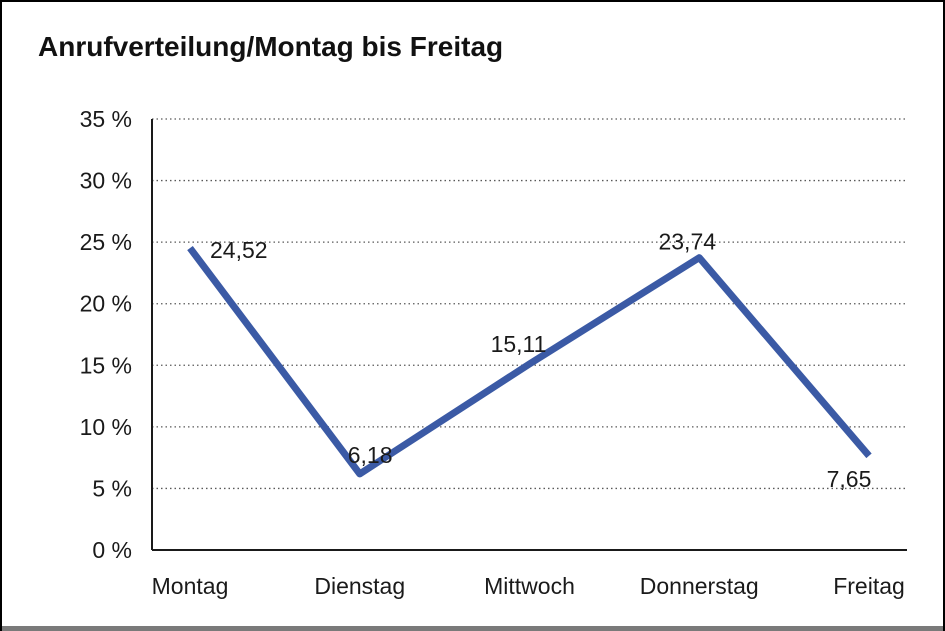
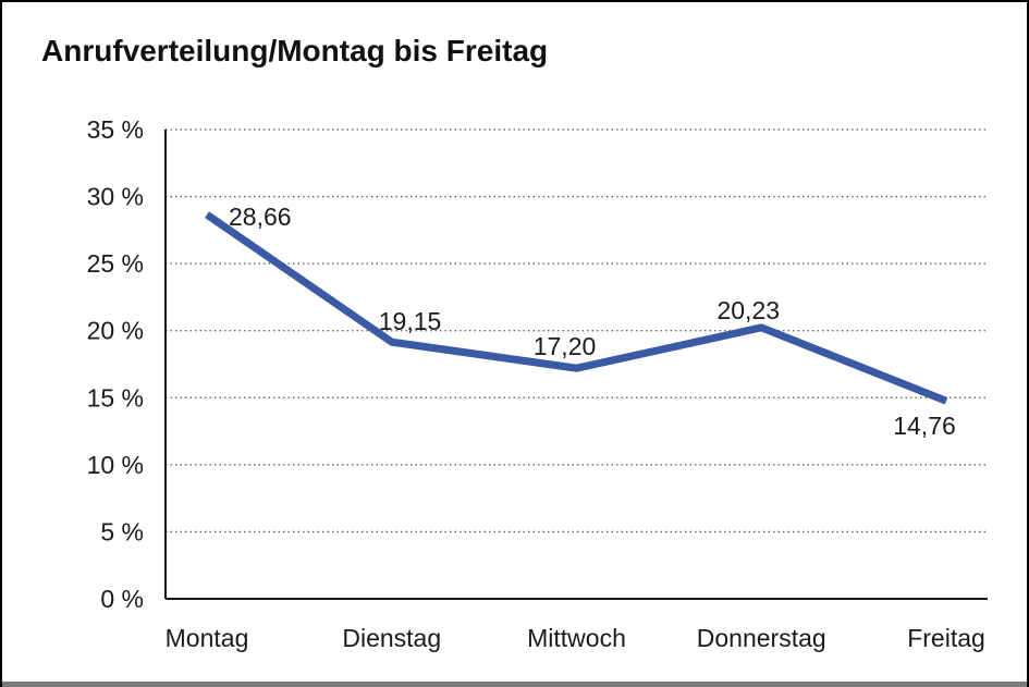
Montag: 24,52 -> 28,66
Dienstag: 6,18 -> 19,15
Mittwoch: 15,11 -> 17,20
Donnerstag: 23,74 -> 20,23
Freitag: 7,65 -> 14,76
